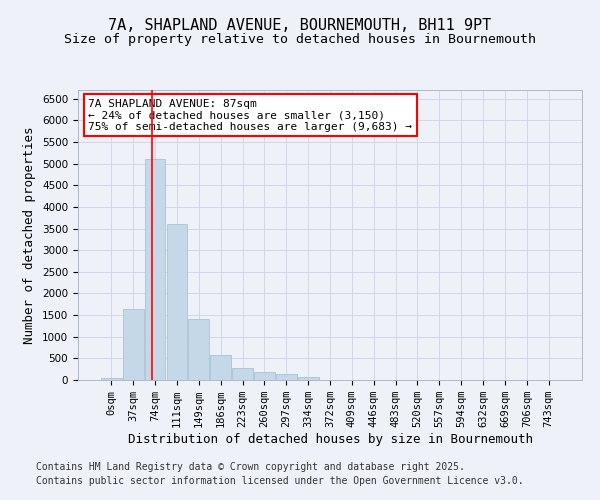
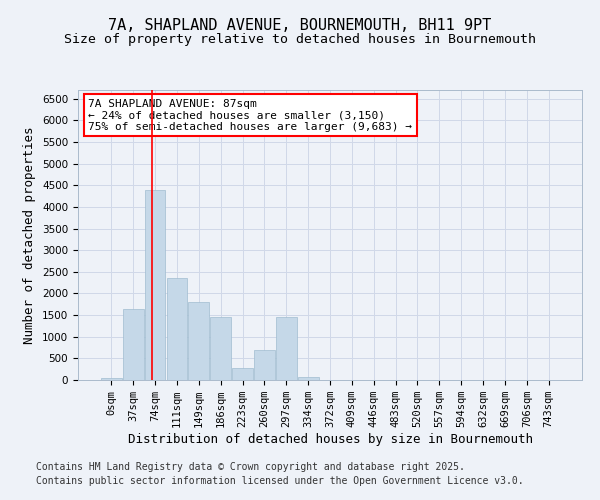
74sqm: 5100 -> 4400
111sqm: 3600 -> 2350
149sqm: 1400 -> 1800
186sqm: 580 -> 1450
260sqm: 200 -> 700
297sqm: 130 -> 1450
